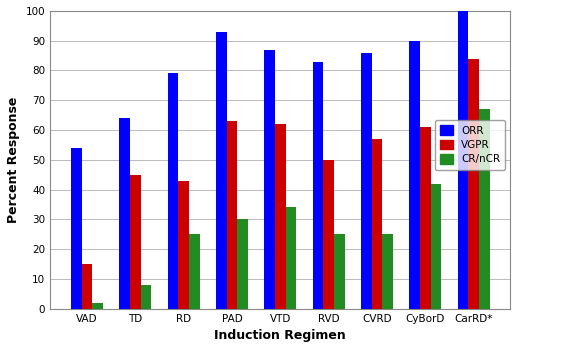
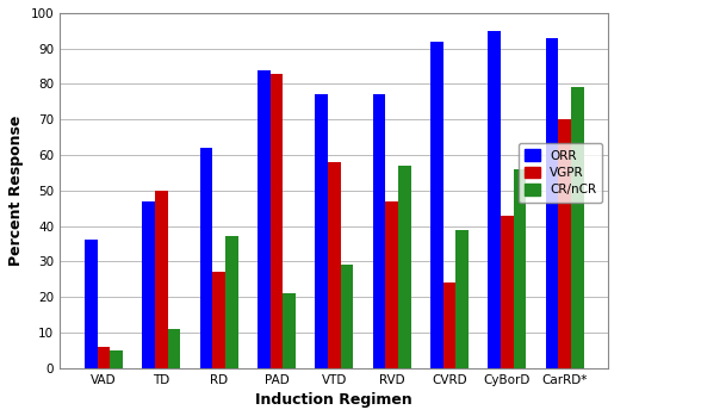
ORR/VAD: 54 -> 36
VGPR/VAD: 15 -> 6
CR/nCR/VAD: 2 -> 5
ORR/TD: 64 -> 47
VGPR/TD: 45 -> 50
CR/nCR/TD: 8 -> 11
ORR/RD: 79 -> 62
VGPR/RD: 43 -> 27
CR/nCR/RD: 25 -> 37
ORR/PAD: 93 -> 84
VGPR/PAD: 63 -> 83
CR/nCR/PAD: 30 -> 21
ORR/VTD: 87 -> 77
VGPR/VTD: 62 -> 58
CR/nCR/VTD: 34 -> 29
ORR/RVD: 83 -> 77
VGPR/RVD: 50 -> 47
CR/nCR/RVD: 25 -> 57
ORR/CVRD: 86 -> 92
VGPR/CVRD: 57 -> 24
CR/nCR/CVRD: 25 -> 39
ORR/CyBorD: 90 -> 95
VGPR/CyBorD: 61 -> 43
CR/nCR/CyBorD: 42 -> 56
ORR/CarRD*: 100 -> 93
VGPR/CarRD*: 84 -> 70
CR/nCR/CarRD*: 67 -> 79
